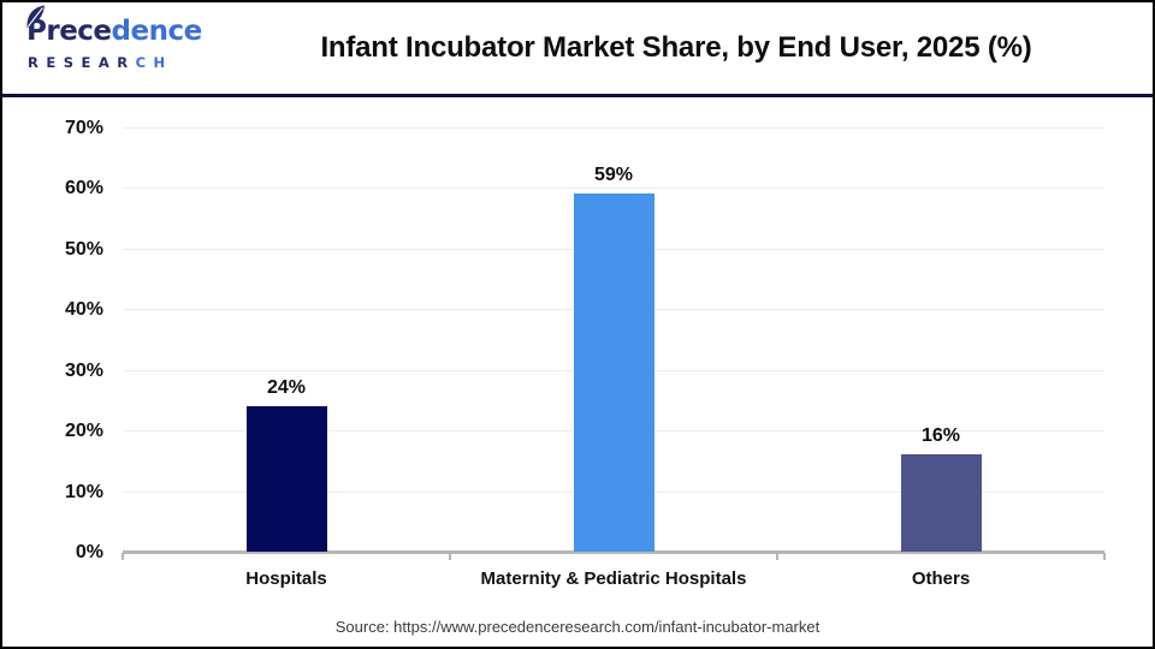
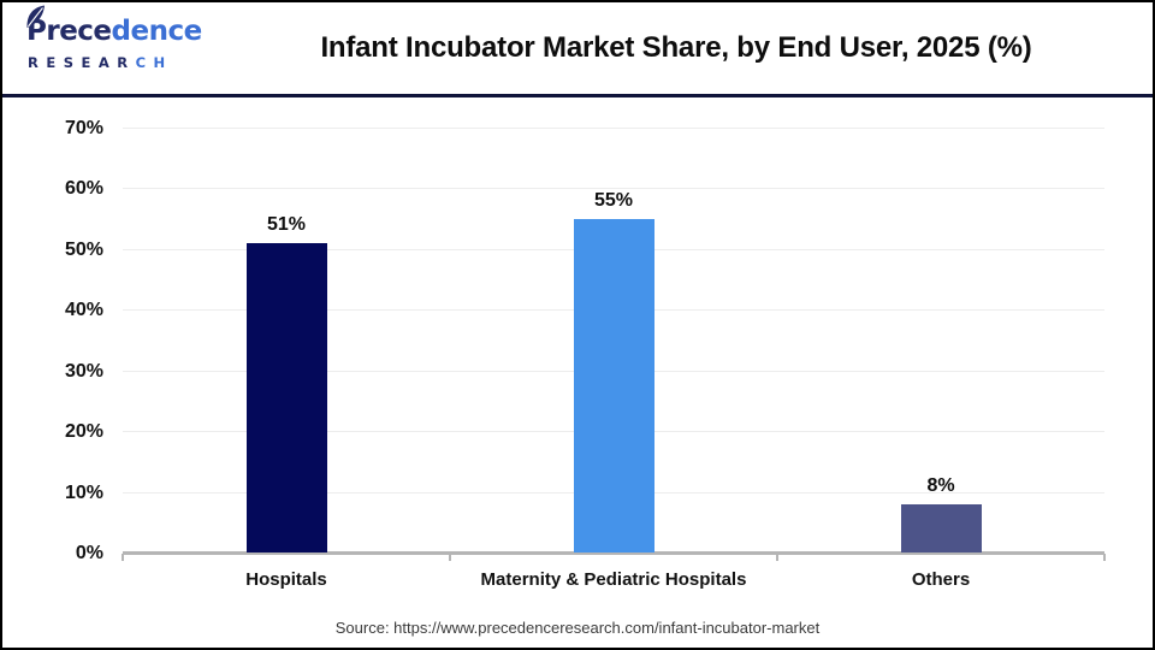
Hospitals: 24% -> 51%
Maternity & Pediatric Hospitals: 59% -> 55%
Others: 16% -> 8%
